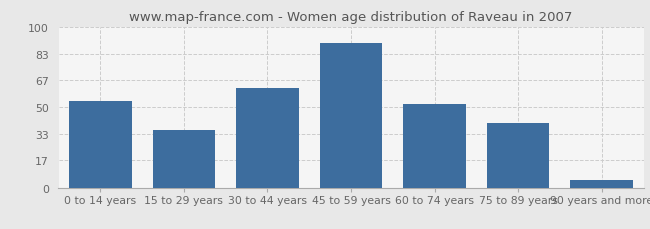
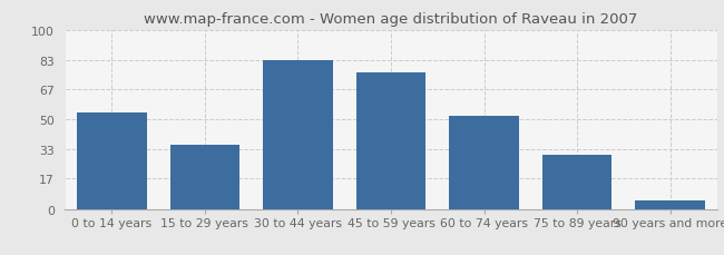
30 to 44 years: 62 -> 83
45 to 59 years: 90 -> 76
75 to 89 years: 40 -> 30
